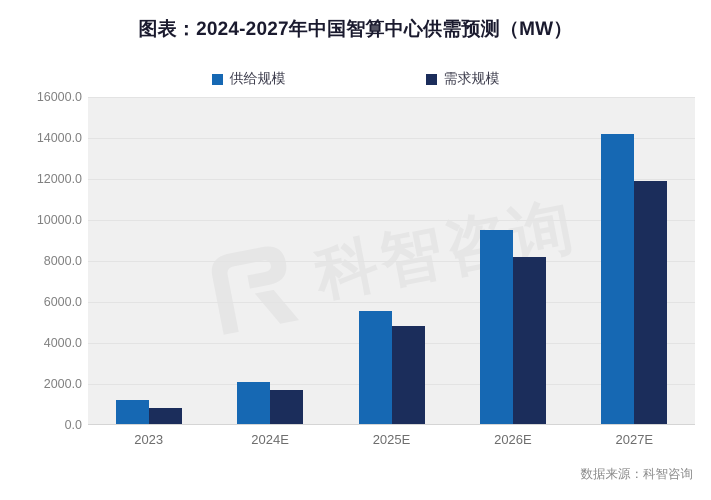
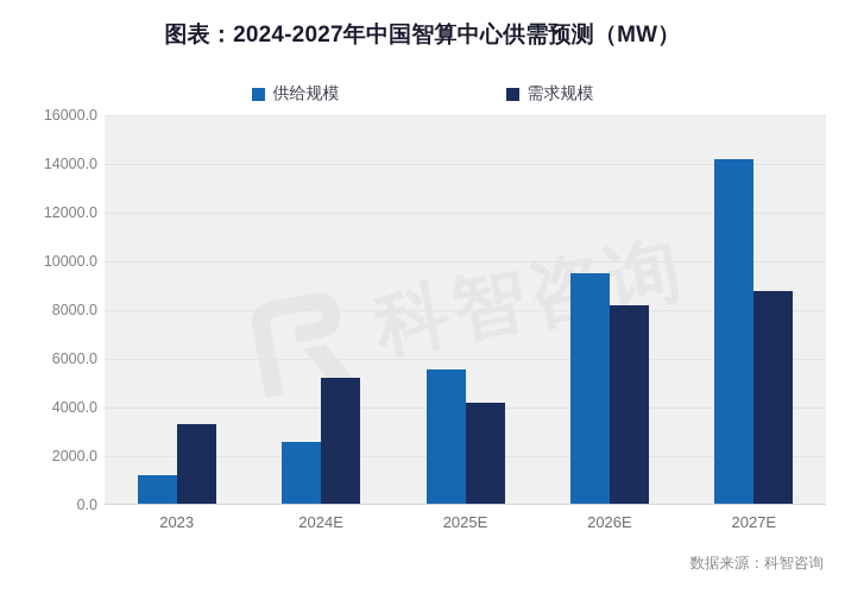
需求规模/2023: 800 -> 3300
供给规模/2024E: 2100 -> 2600
需求规模/2024E: 1700 -> 5200
需求规模/2025E: 4800 -> 4200
需求规模/2027E: 11900 -> 8800
